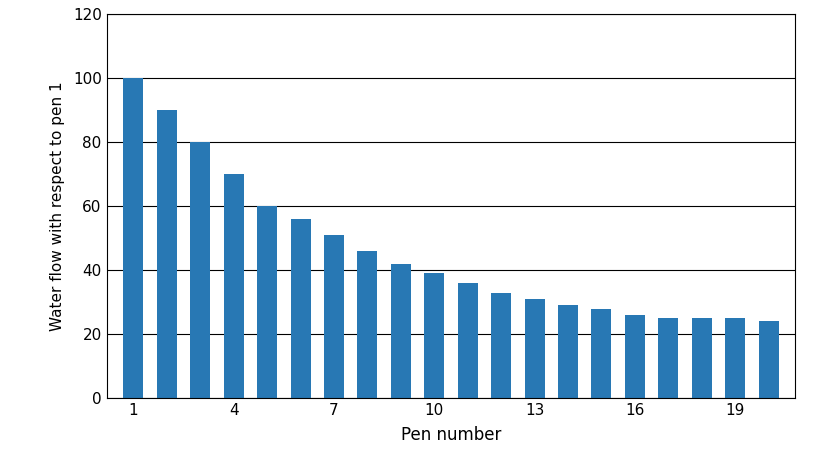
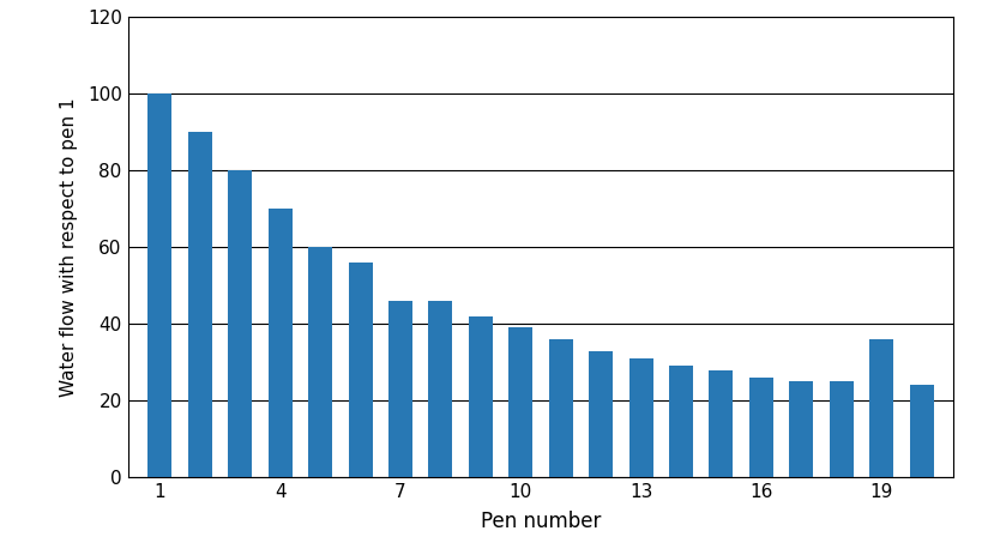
7: 51 -> 46
19: 25 -> 36
